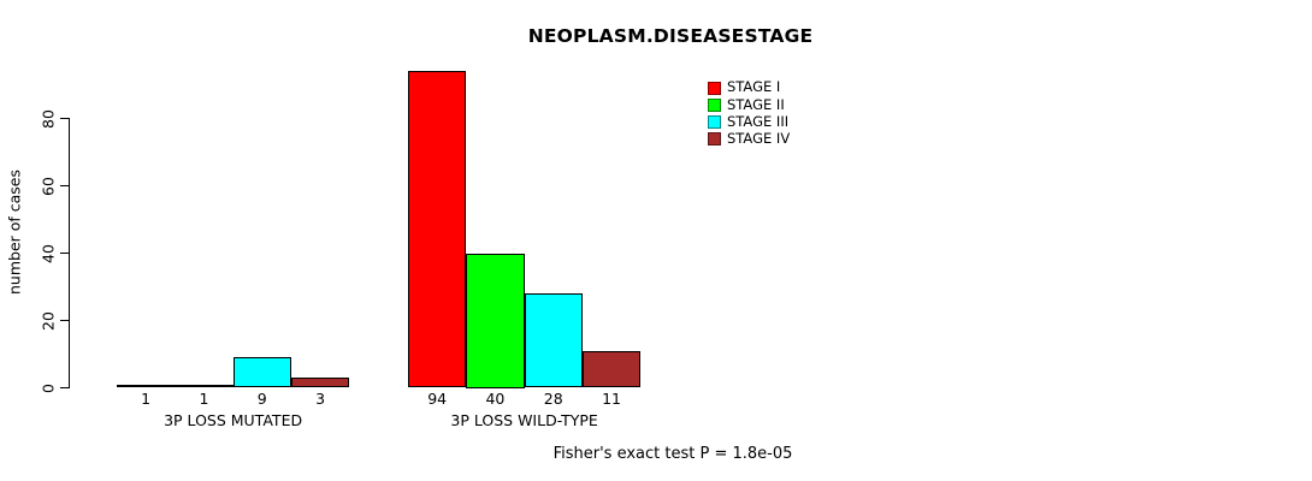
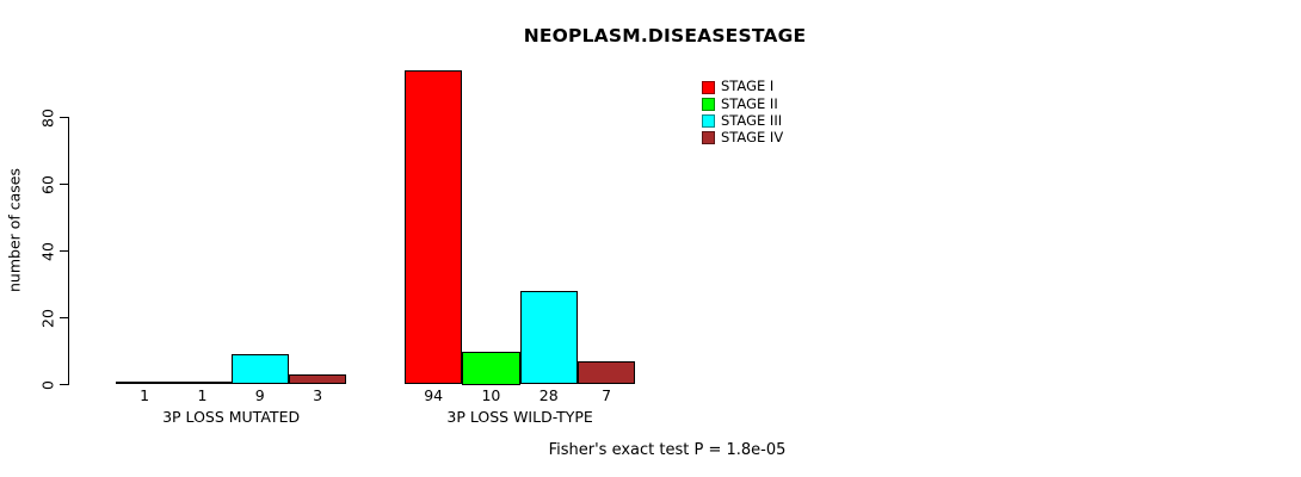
STAGE II/3P LOSS WILD-TYPE: 40 -> 10
STAGE IV/3P LOSS WILD-TYPE: 11 -> 7
